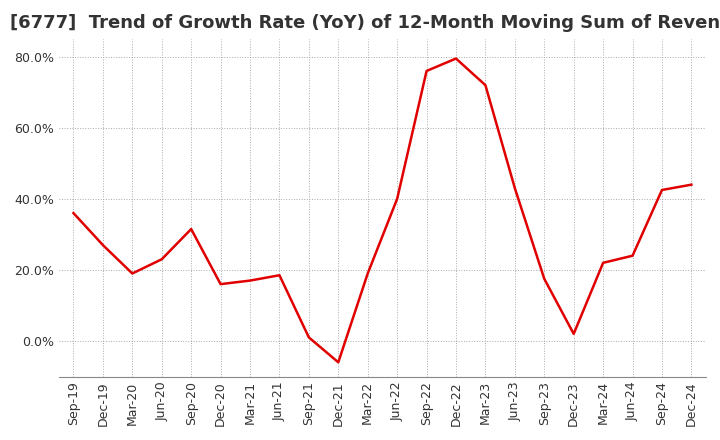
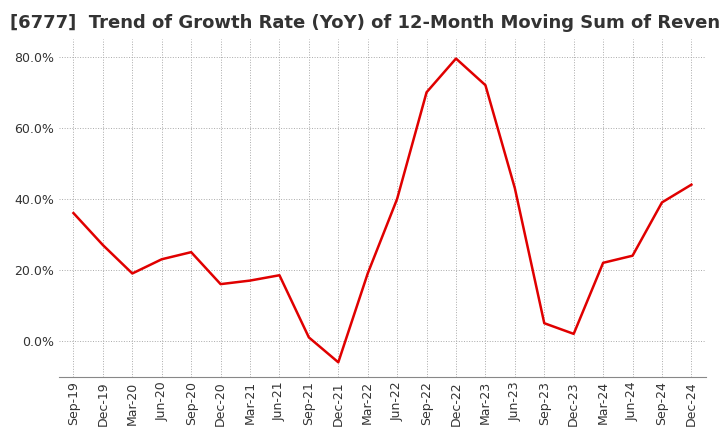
Sep-20: 31.5% -> 25.0%
Sep-22: 76.0% -> 70.0%
Sep-23: 17.5% -> 5.0%
Sep-24: 42.5% -> 39.0%
